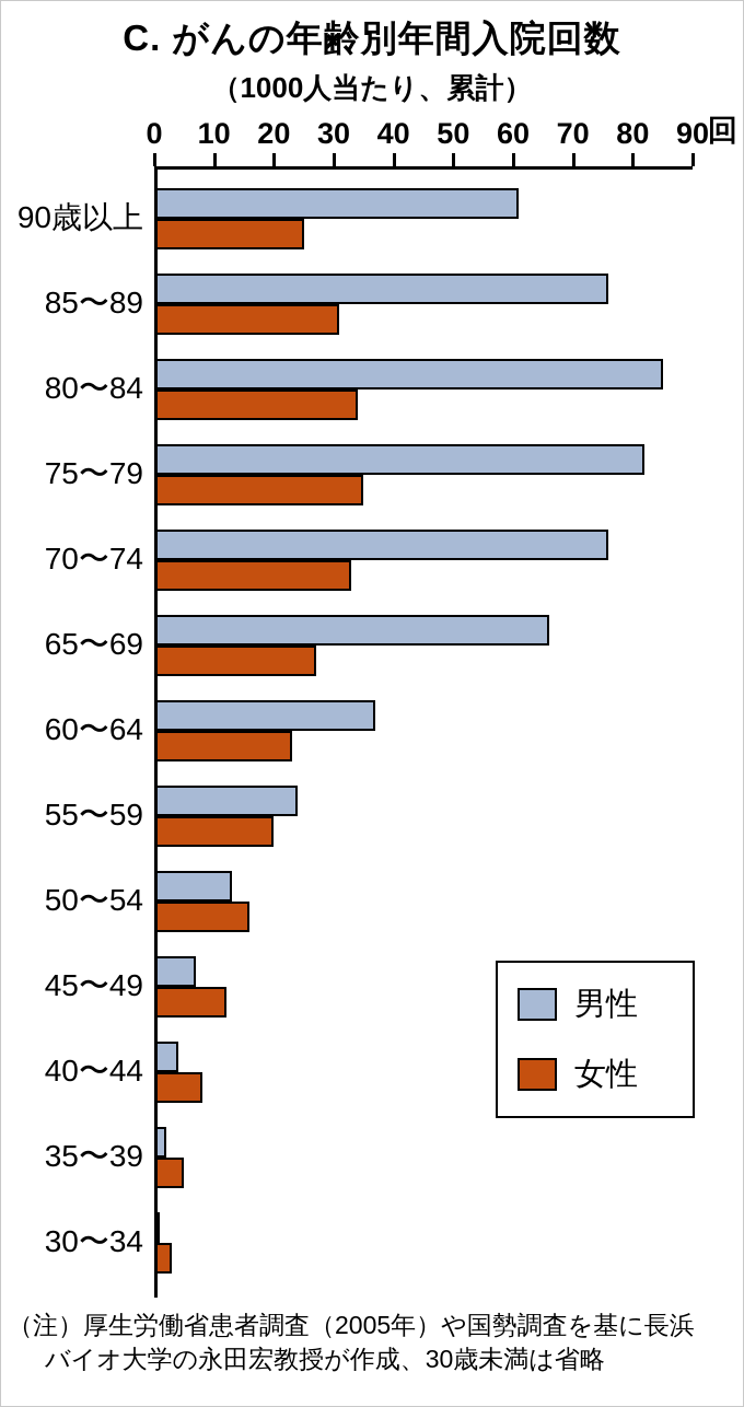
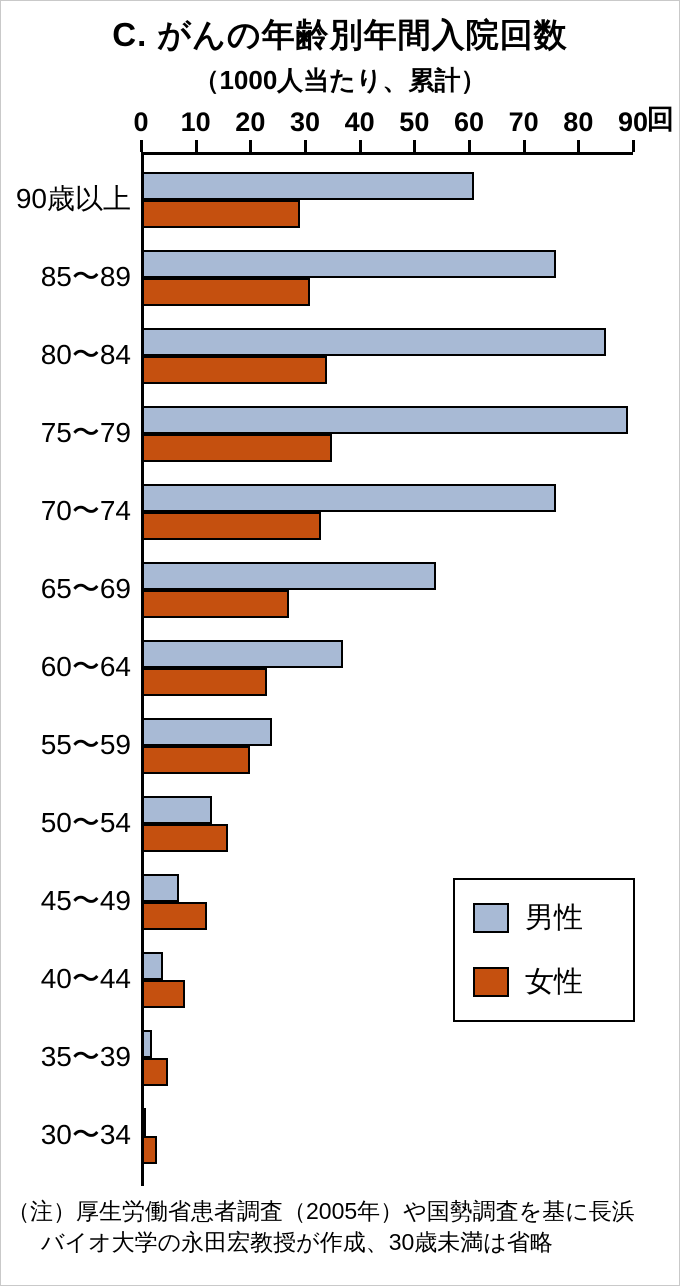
女性/90歳以上: 25 -> 29
男性/75〜79: 82 -> 89
男性/65〜69: 66 -> 54
